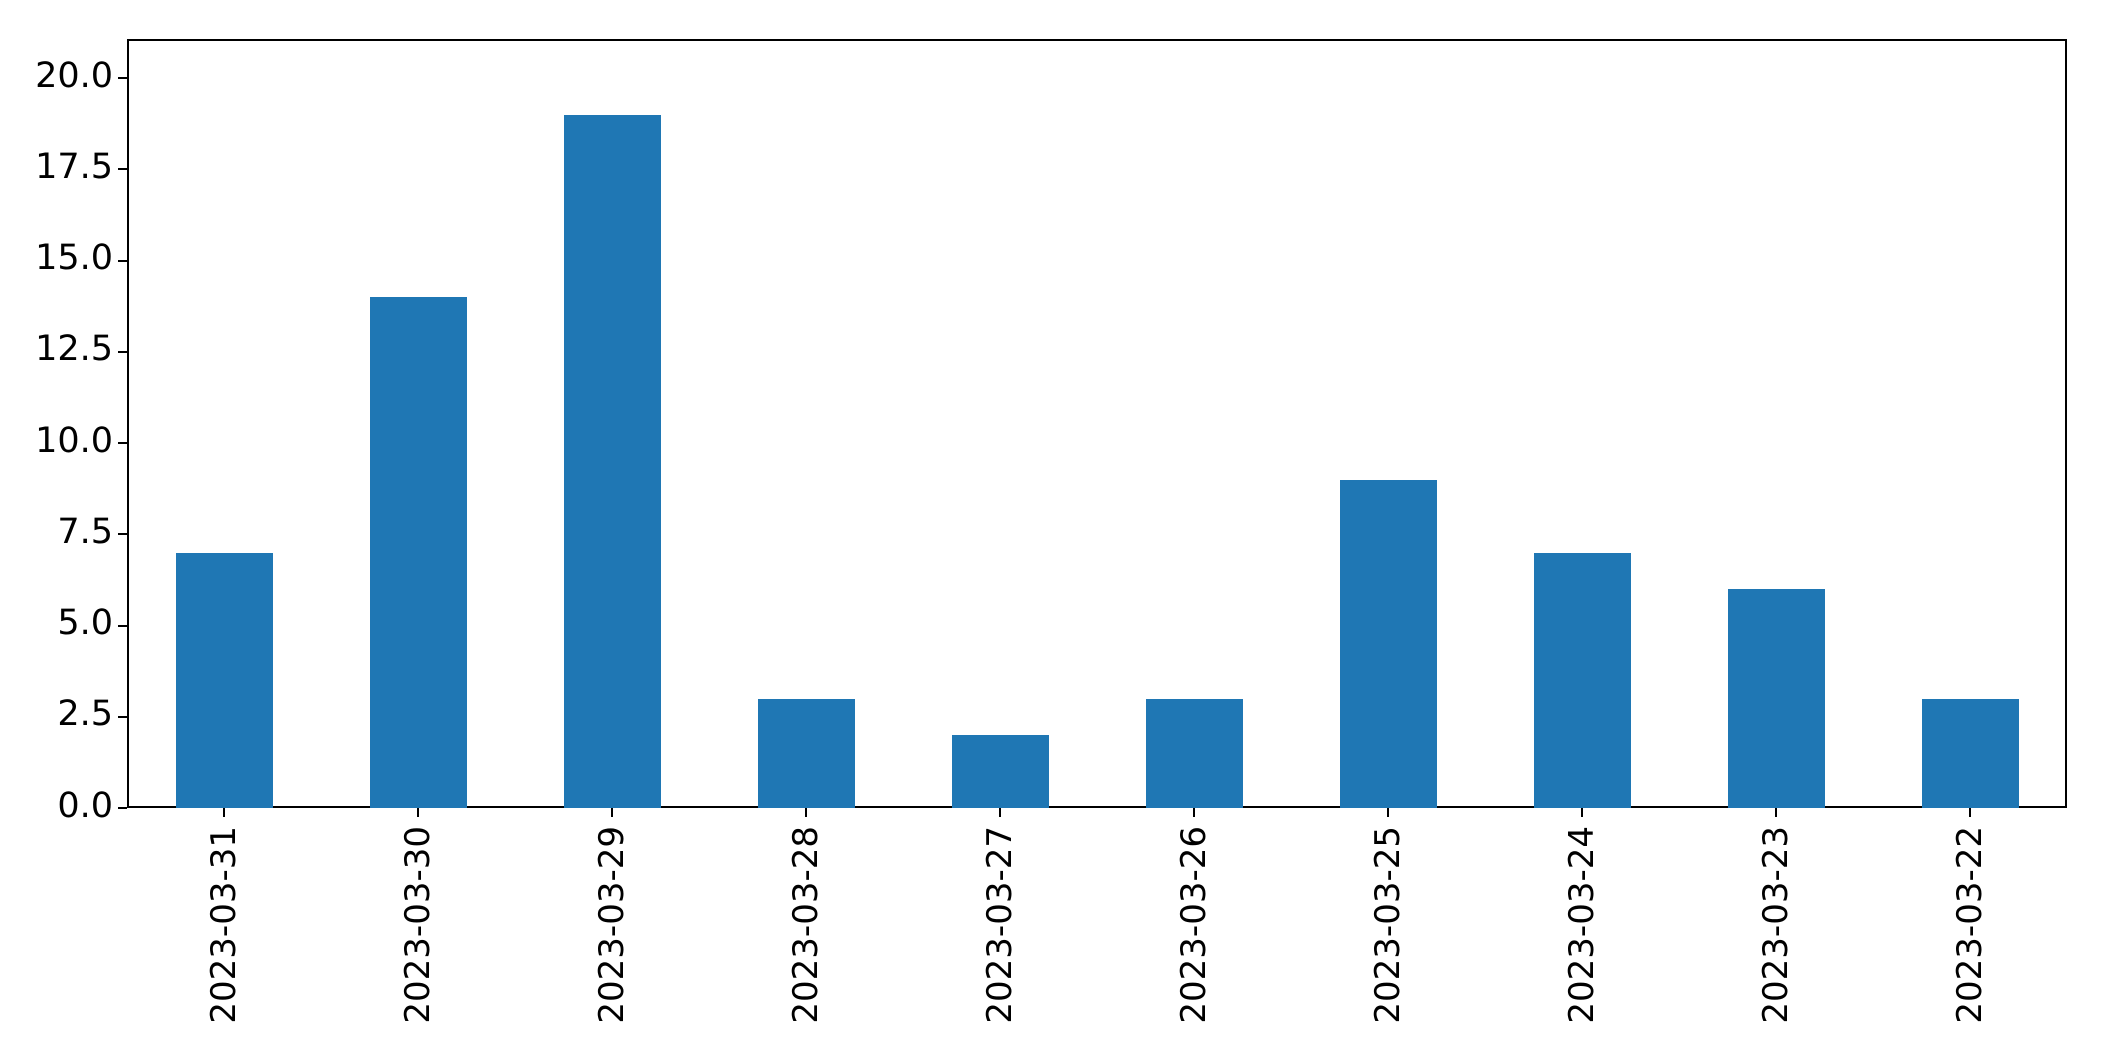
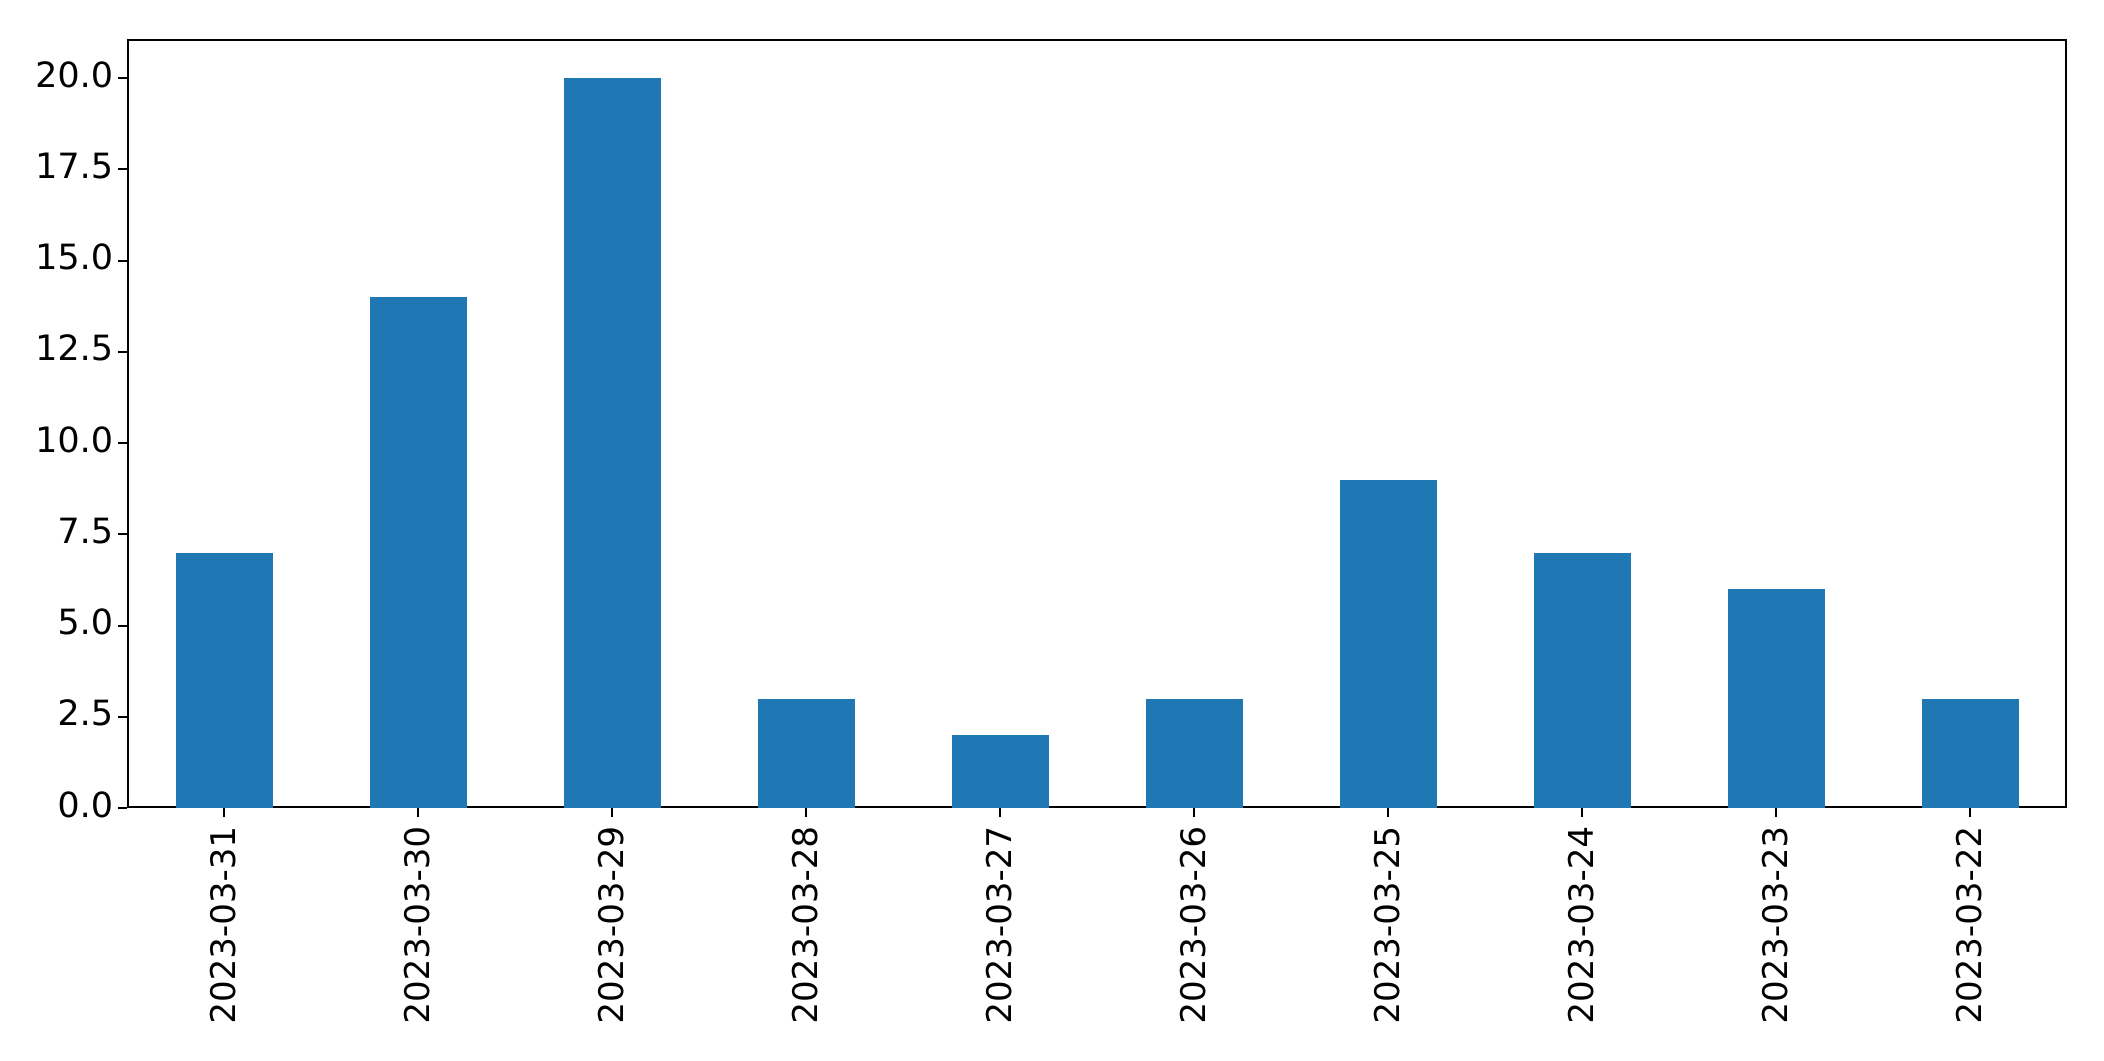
2023-03-29: 19 -> 20
